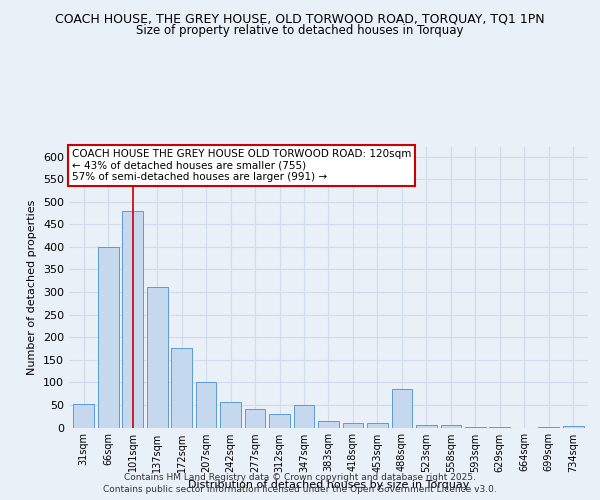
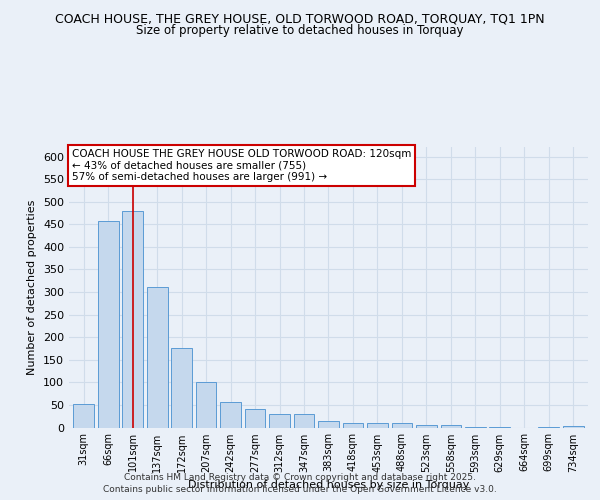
66sqm: 400 -> 457
347sqm: 50 -> 31
488sqm: 85 -> 9
